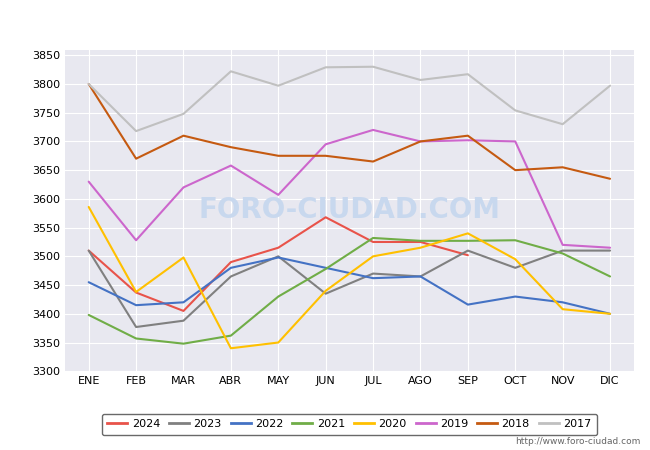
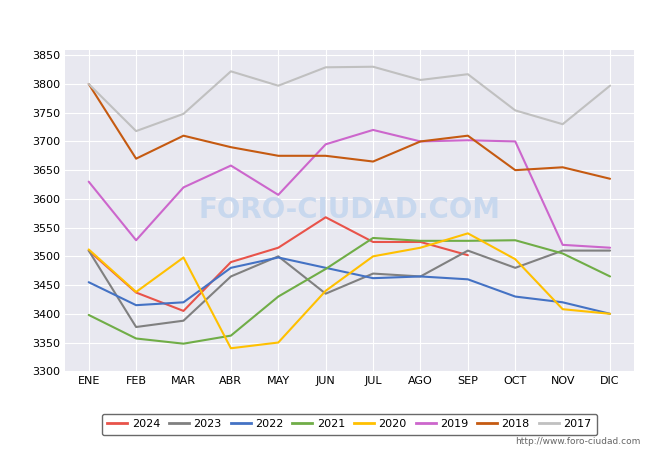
2020/ENE: 3586 -> 3512
2022/SEP: 3416 -> 3460
